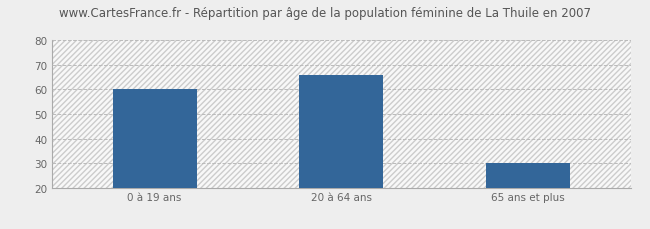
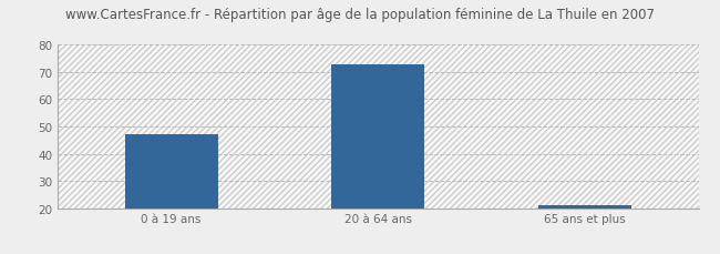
0 à 19 ans: 60 -> 47
20 à 64 ans: 66 -> 73
65 ans et plus: 30 -> 21
